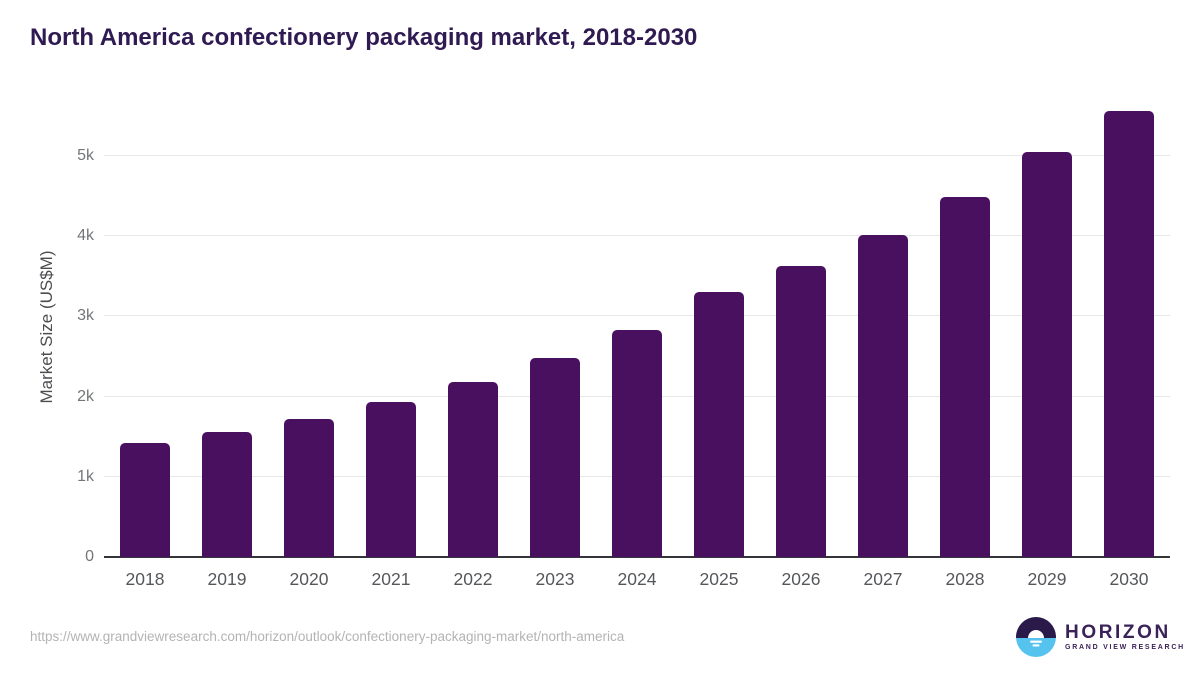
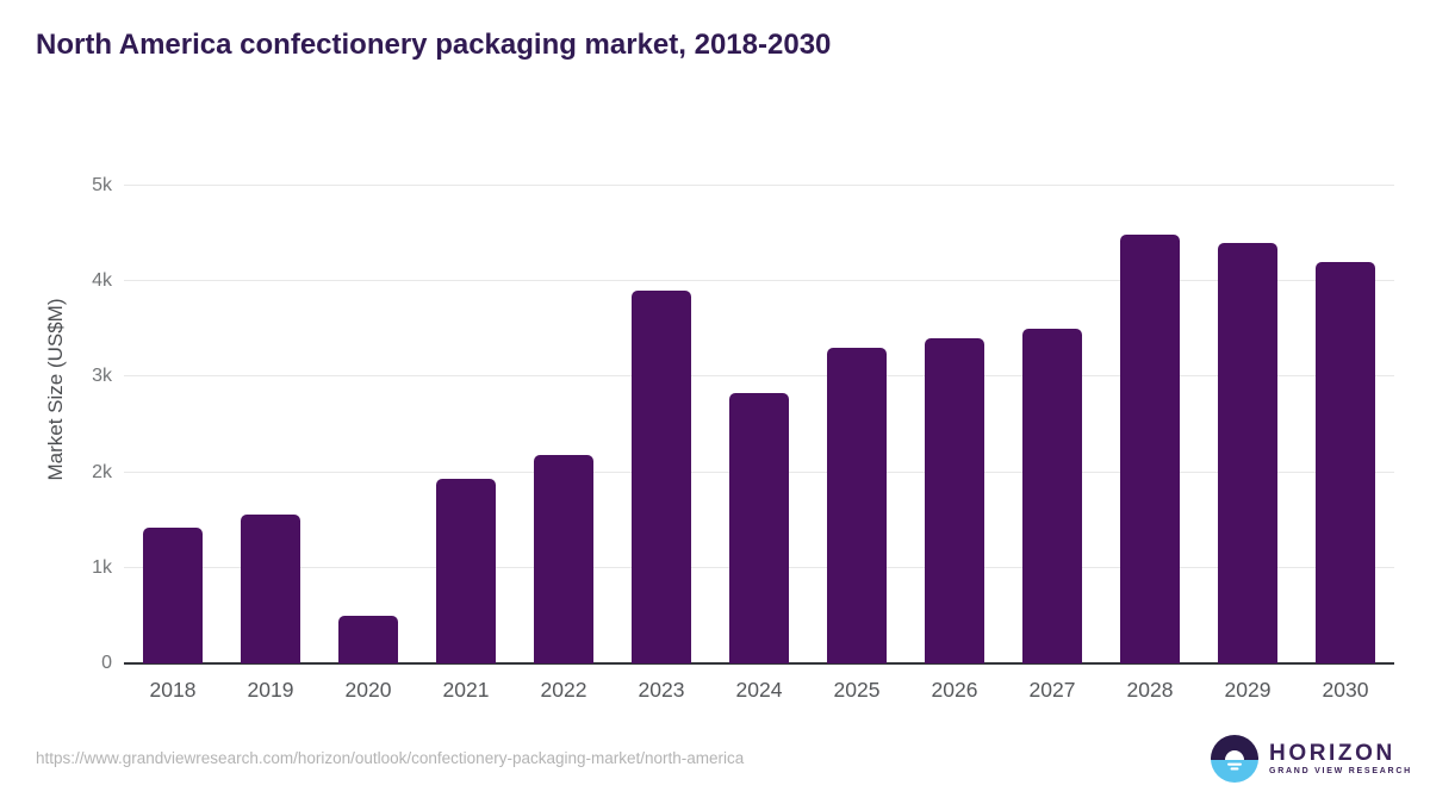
2020: 1.7k -> 0.5k
2023: 2.5k -> 3.9k
2026: 3.6k -> 3.4k
2027: 4.0k -> 3.5k
2029: 5.1k -> 4.4k
2030: 5.6k -> 4.2k
